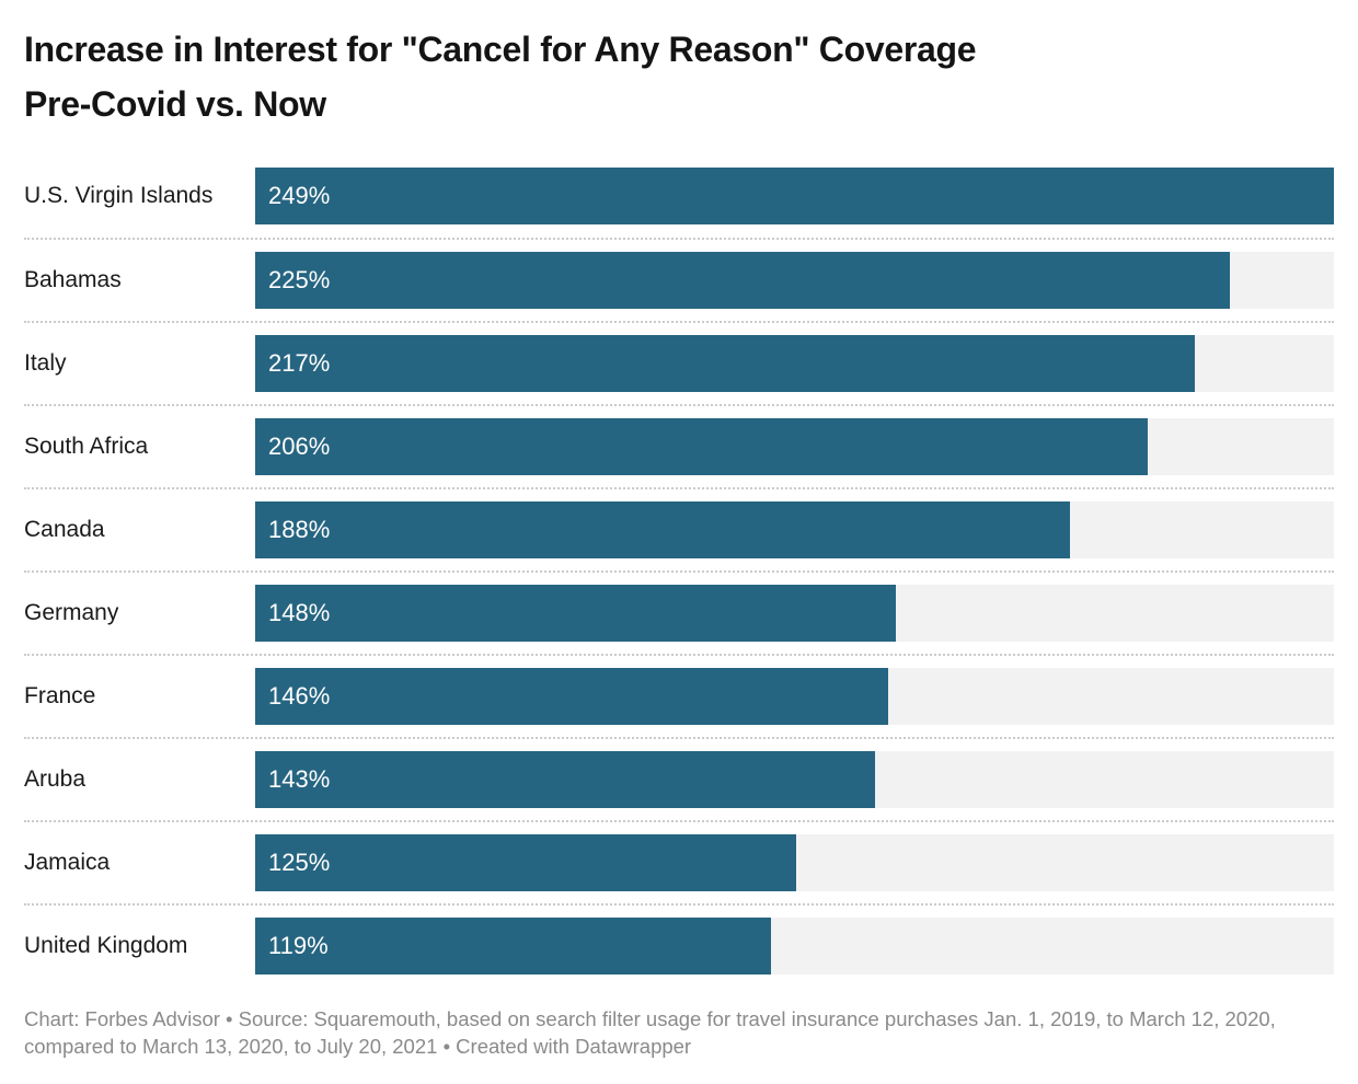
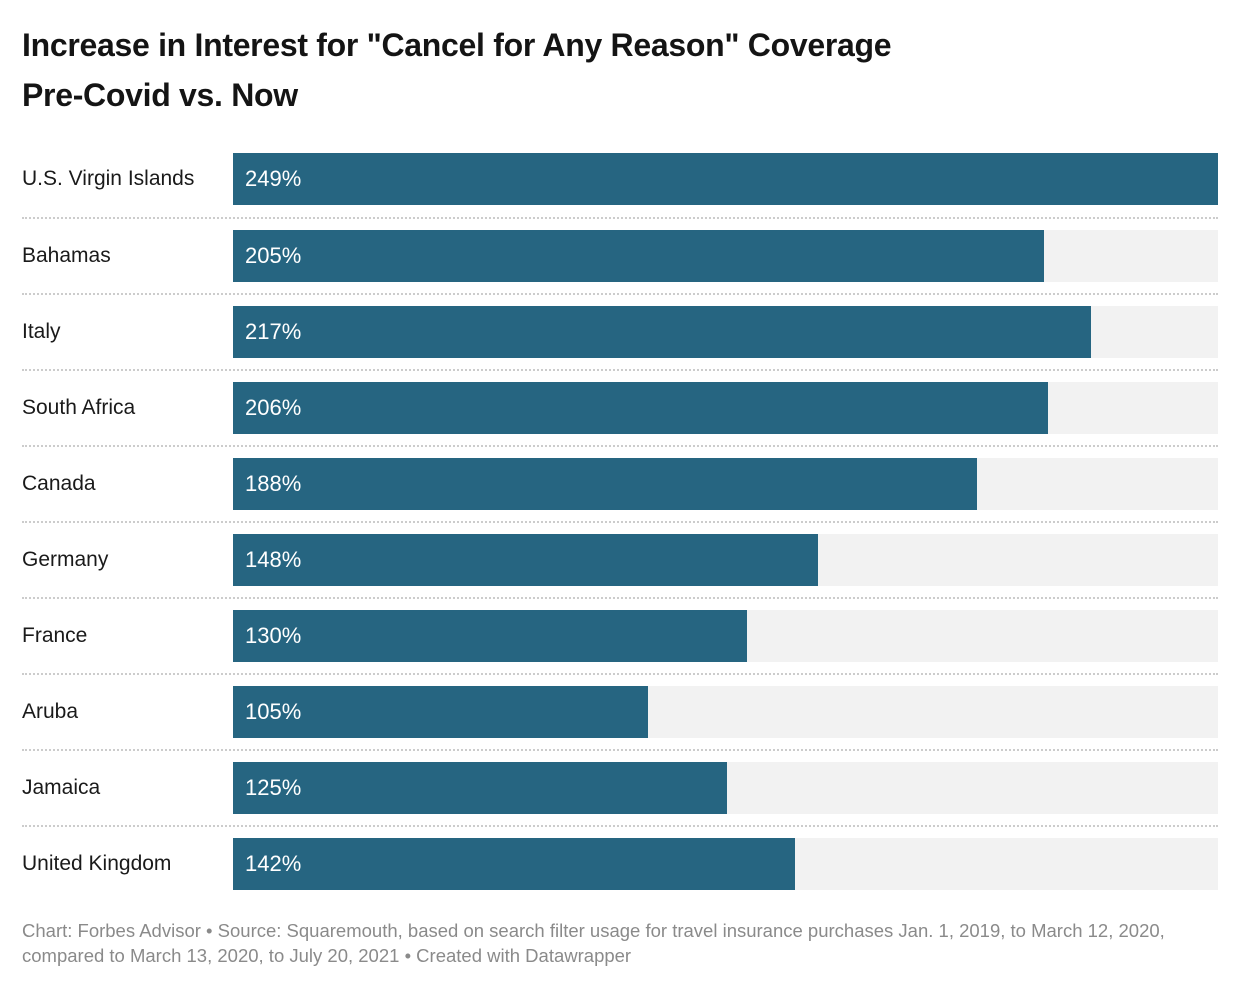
Bahamas: 225% -> 205%
France: 146% -> 130%
Aruba: 143% -> 105%
United Kingdom: 119% -> 142%
